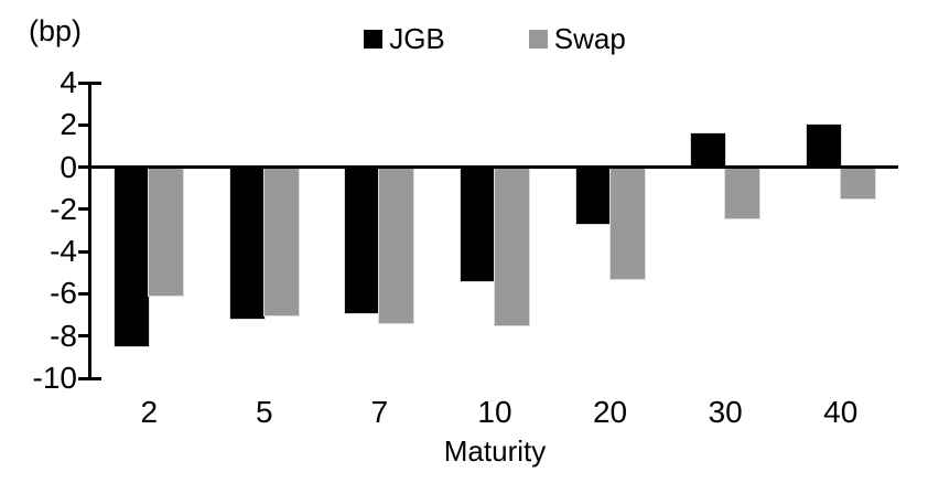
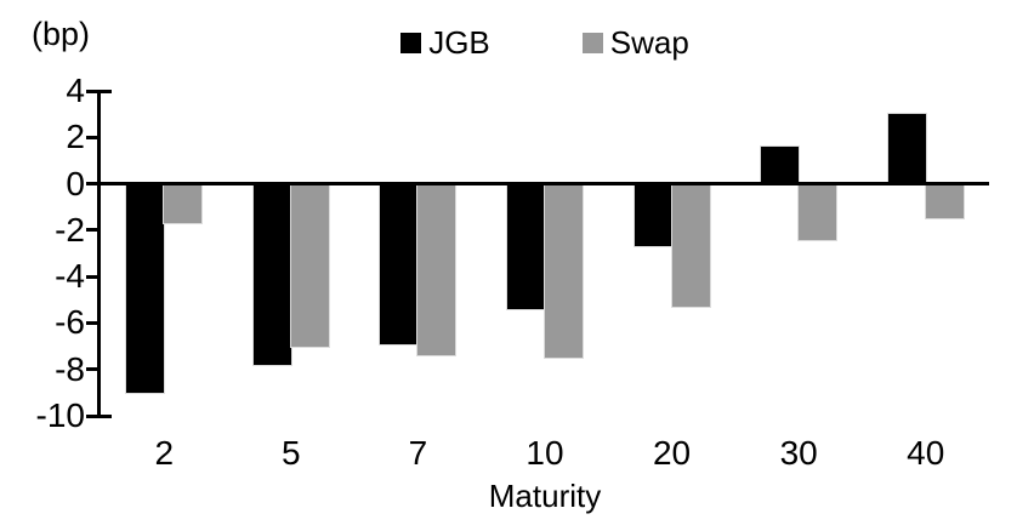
JGB/2: -8.5 -> -9.0
Swap/2: -6.1 -> -1.7
JGB/5: -7.2 -> -7.8
JGB/40: 2.0 -> 3.0
